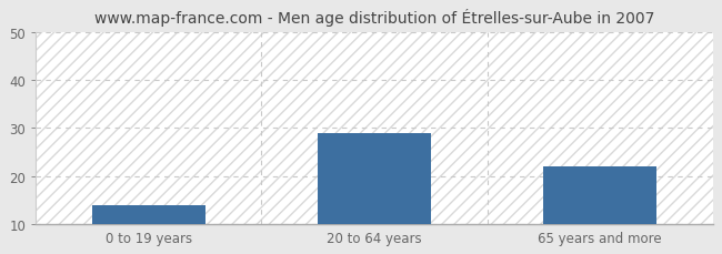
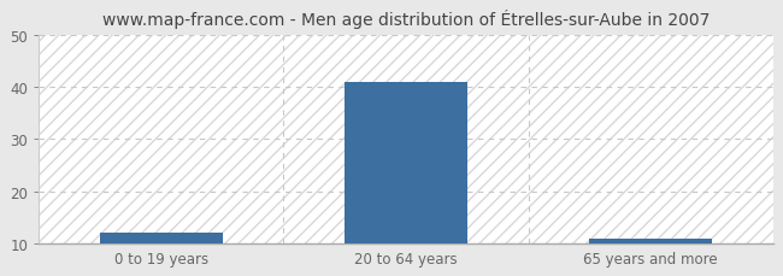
0 to 19 years: 14 -> 12
20 to 64 years: 29 -> 41
65 years and more: 22 -> 11
